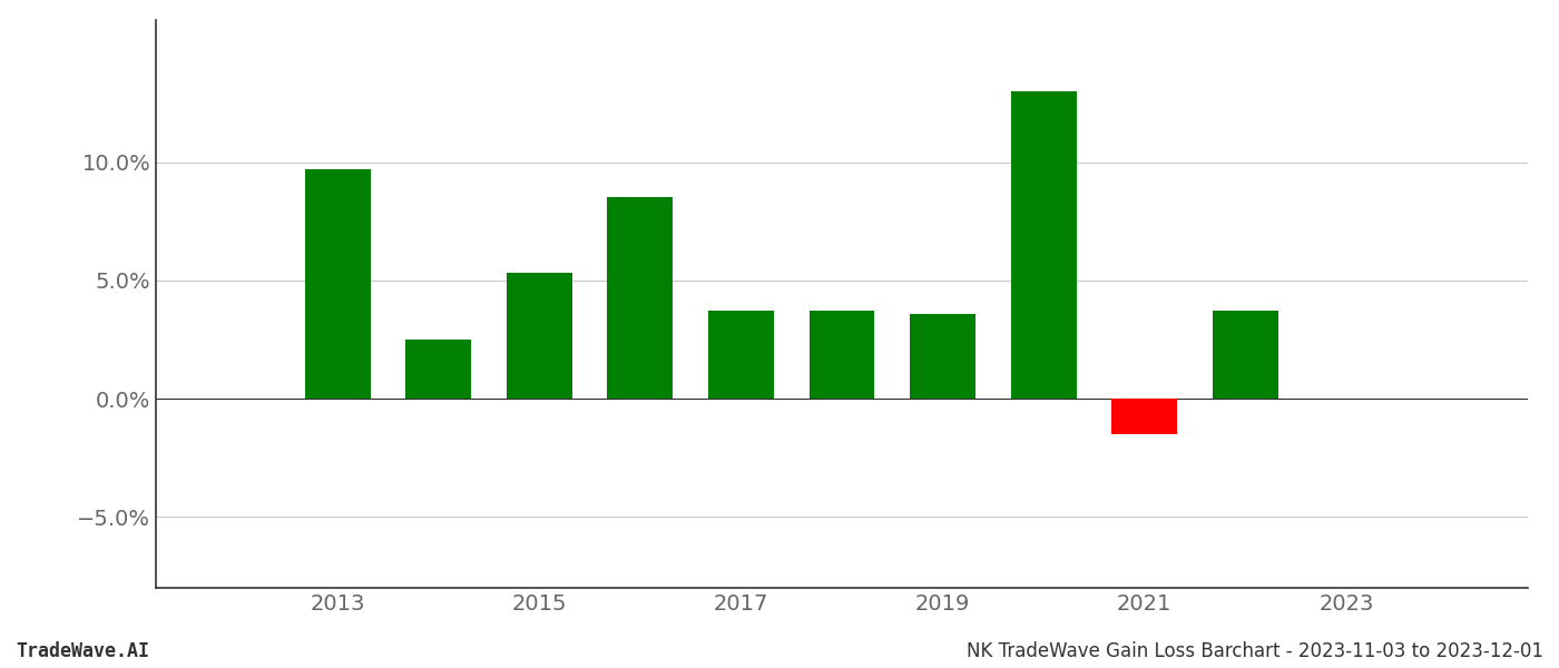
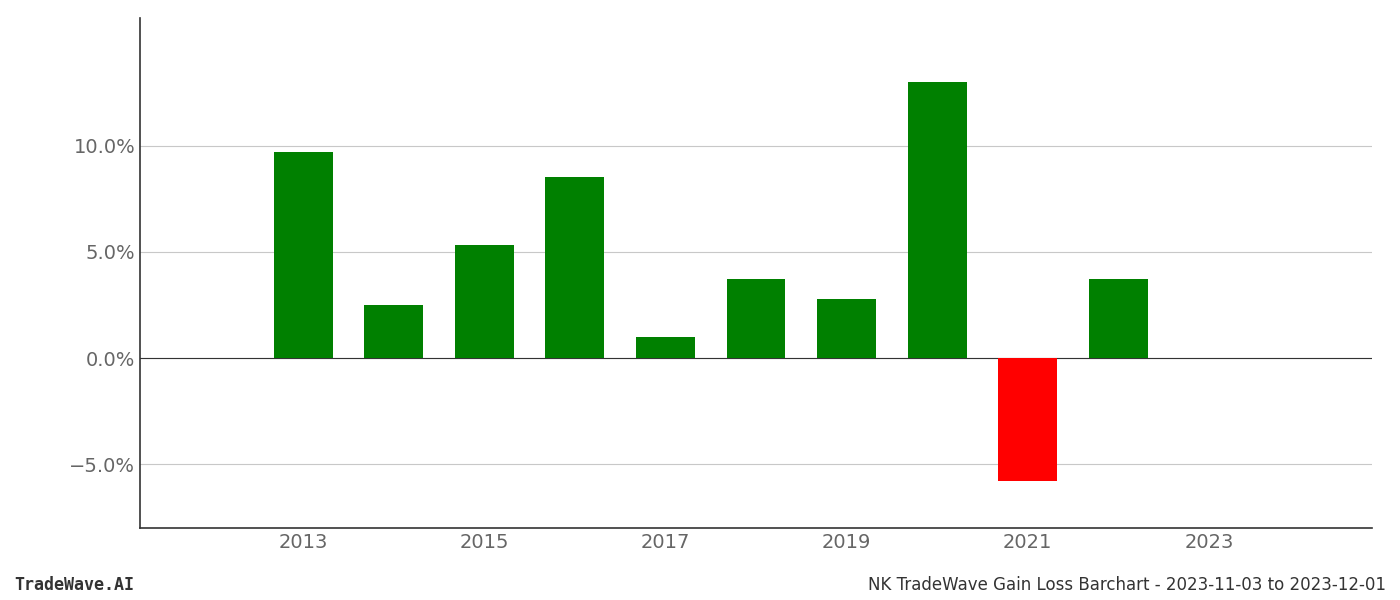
2017: 3.7% -> 1.0%
2019: 3.6% -> 2.8%
2021: -1.5% -> -5.8%
